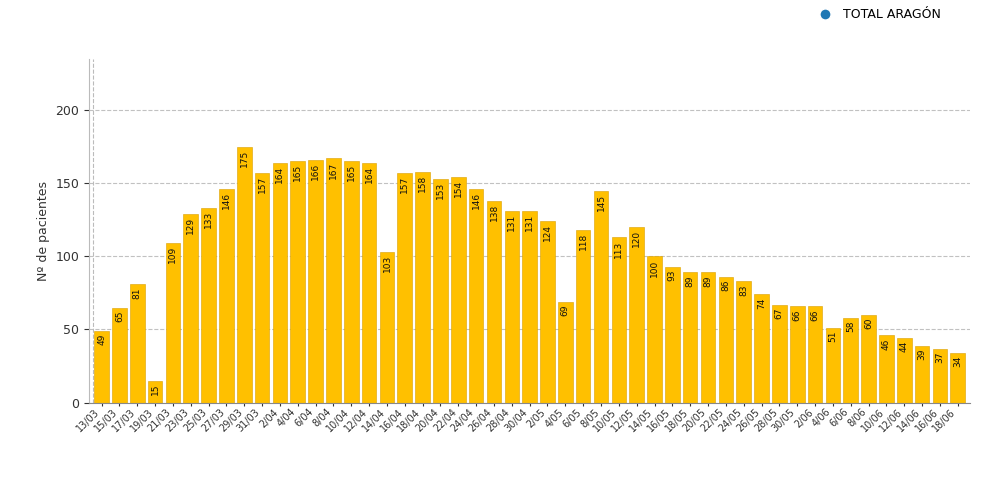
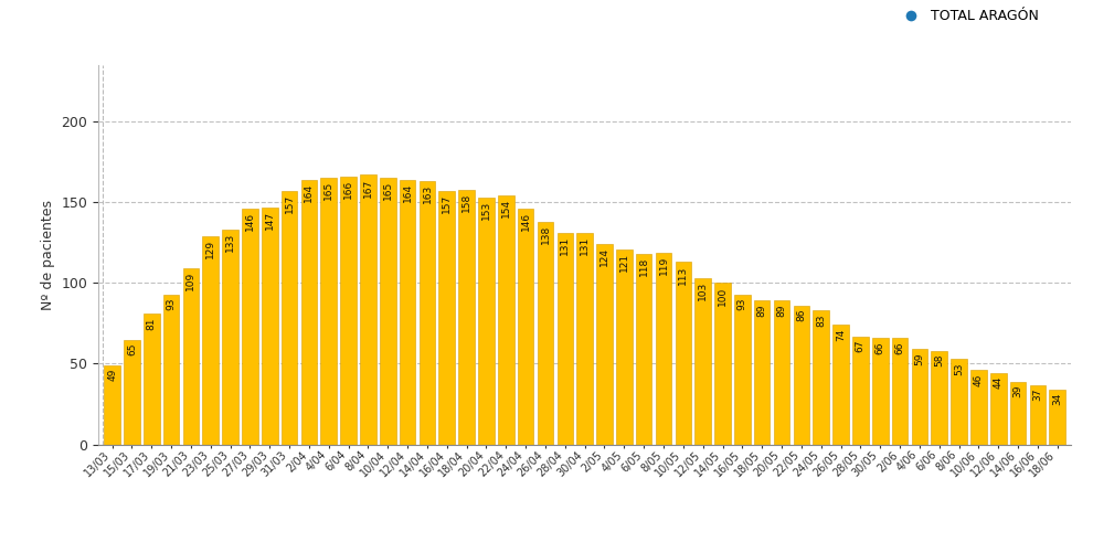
19/03: 15 -> 93
29/03: 175 -> 147
14/04: 103 -> 163
4/05: 69 -> 121
8/05: 145 -> 119
12/05: 120 -> 103
4/06: 51 -> 59
8/06: 60 -> 53
